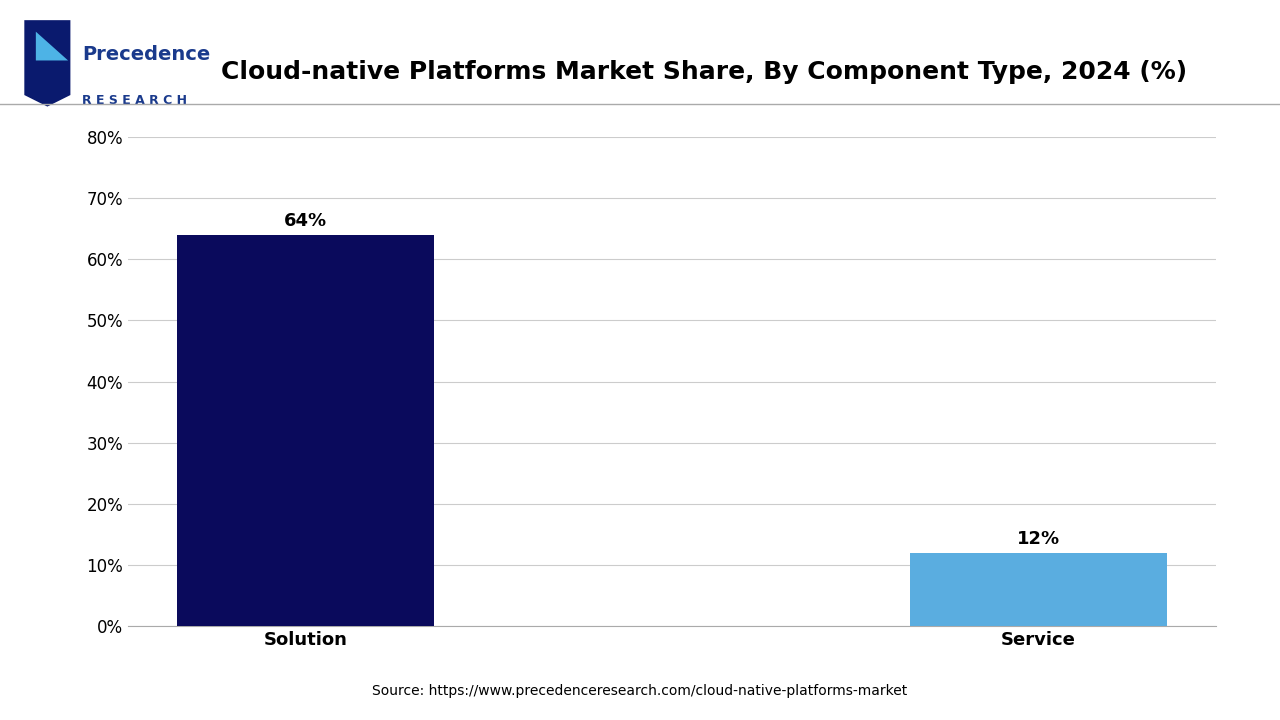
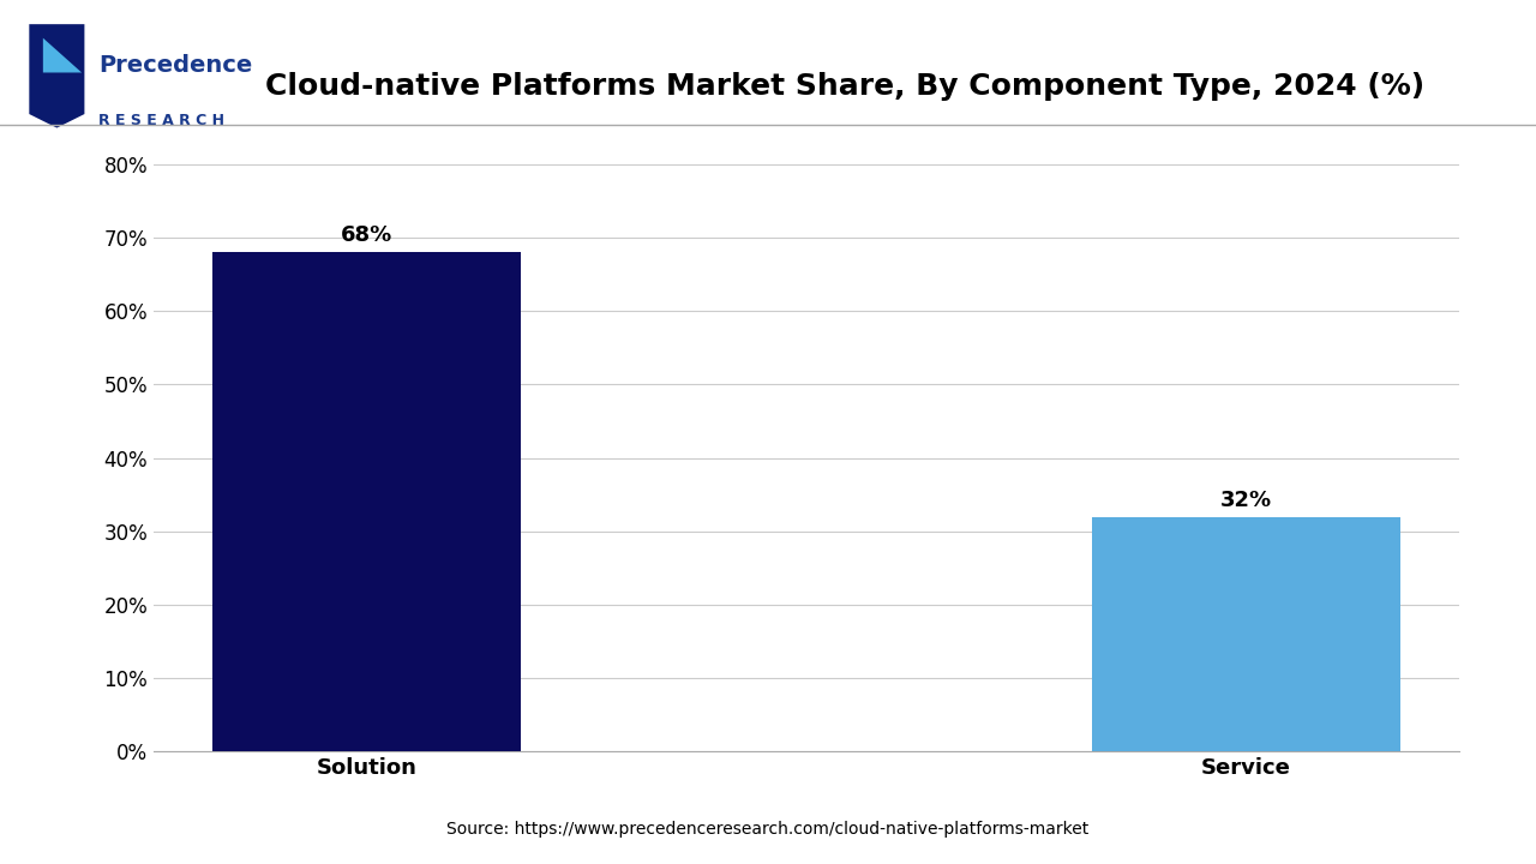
Solution: 64% -> 68%
Service: 12% -> 32%
